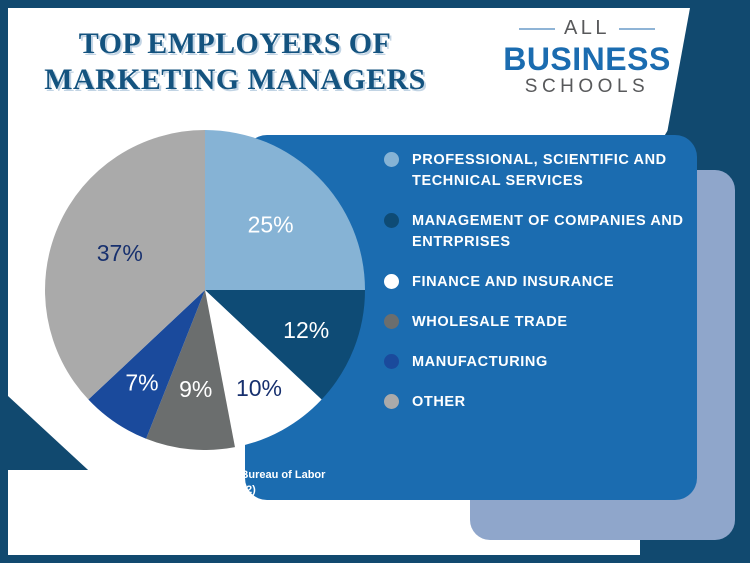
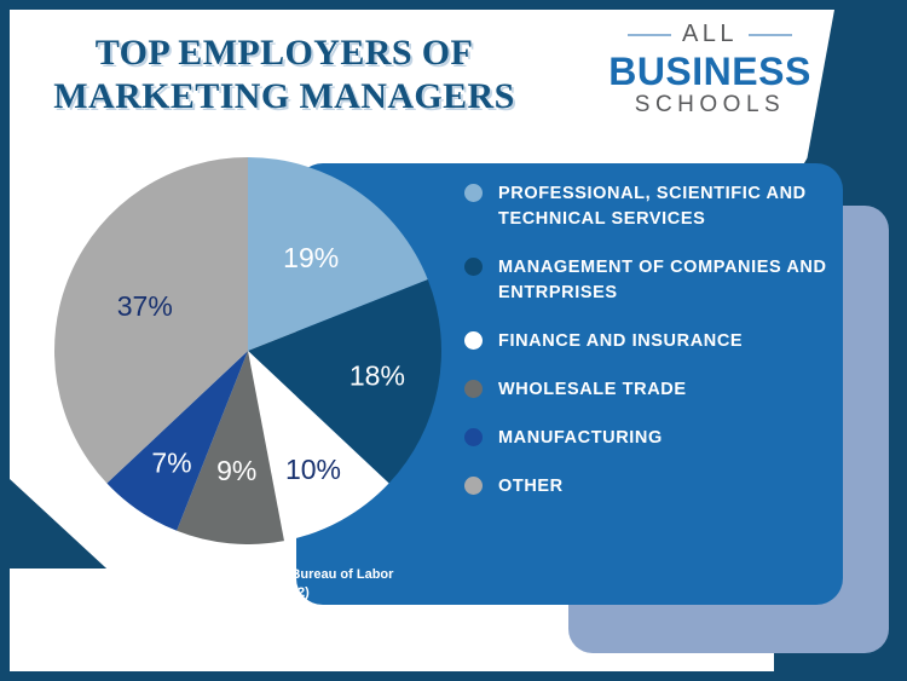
PROFESSIONAL, SCIENTIFIC AND TECHNICAL SERVICES: 25% -> 19%
MANAGEMENT OF COMPANIES AND ENTRPRISES: 12% -> 18%
